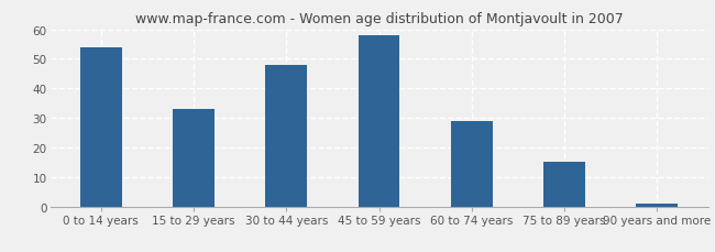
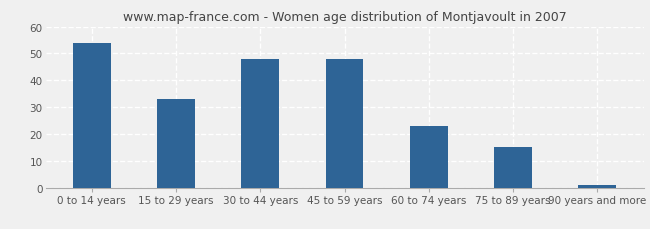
45 to 59 years: 58 -> 48
60 to 74 years: 29 -> 23
